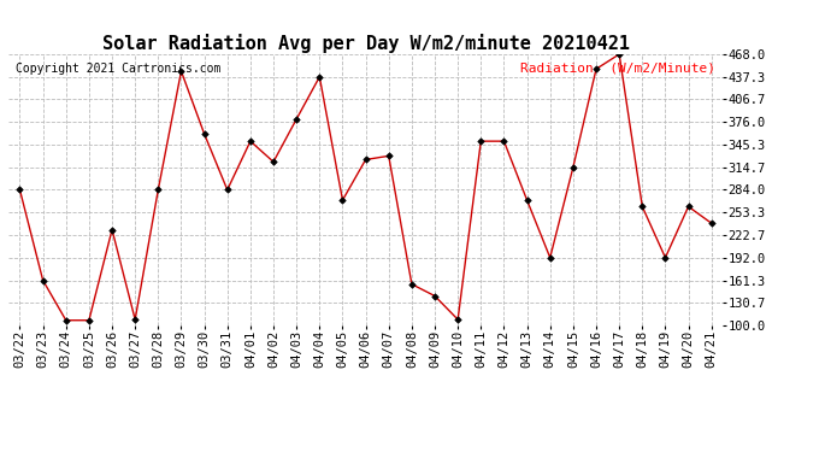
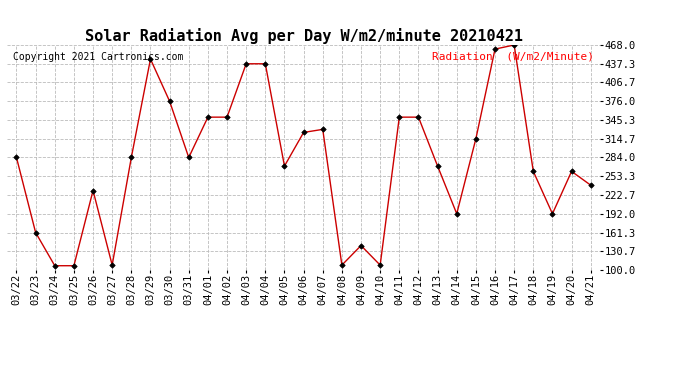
03/30: 360 -> 376
04/02: 322 -> 350
04/03: 380 -> 437
04/08: 156 -> 108
04/16: 448 -> 461
